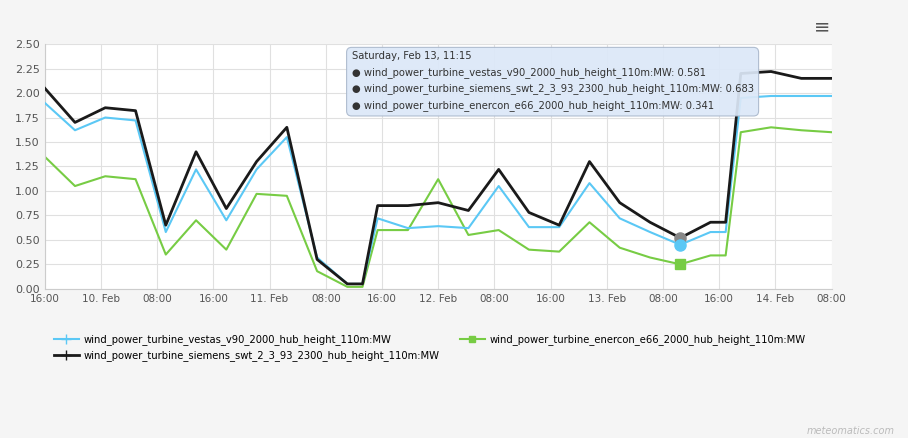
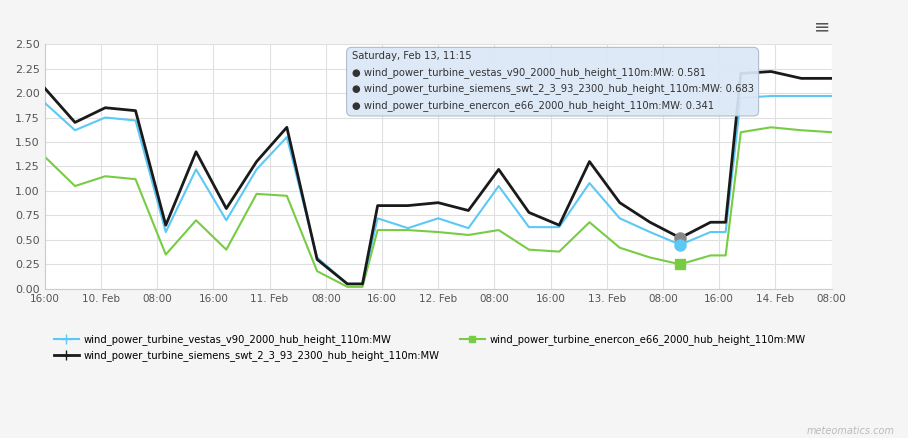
wind_power_turbine_vestas_v90_2000_hub_height_110m:MW/12. Feb: 0.64 -> 0.72
wind_power_turbine_enercon_e66_2000_hub_height_110m:MW/12. Feb: 1.12 -> 0.58
